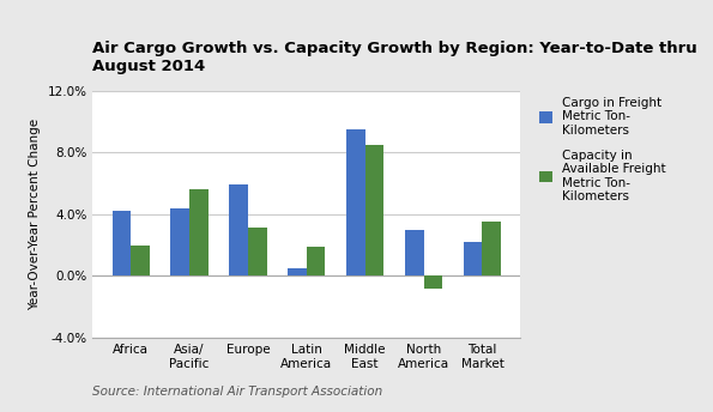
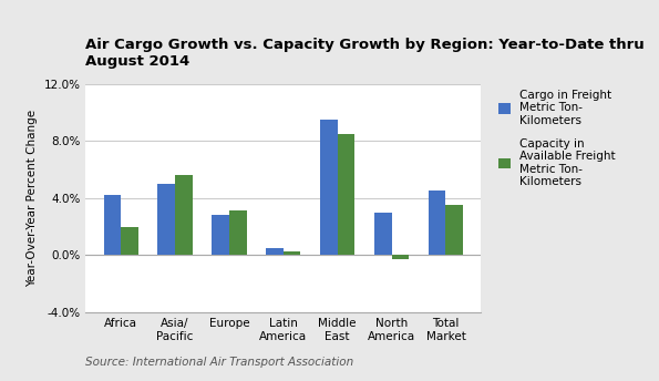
Cargo in Freight Metric Ton- Kilometers/Asia/ Pacific: 4.4% -> 5.0%
Cargo in Freight Metric Ton- Kilometers/Europe: 5.9% -> 2.8%
Capacity in Available Freight Metric Ton- Kilometers/Latin America: 1.9% -> 0.3%
Capacity in Available Freight Metric Ton- Kilometers/North America: -0.8% -> -0.3%
Cargo in Freight Metric Ton- Kilometers/Total Market: 2.2% -> 4.5%
